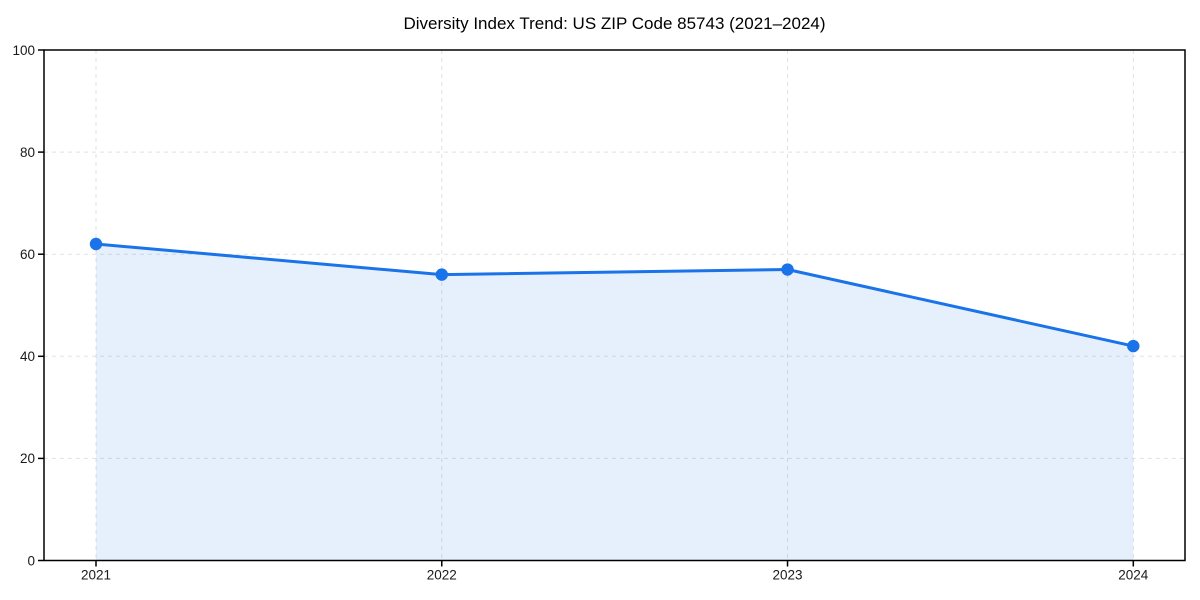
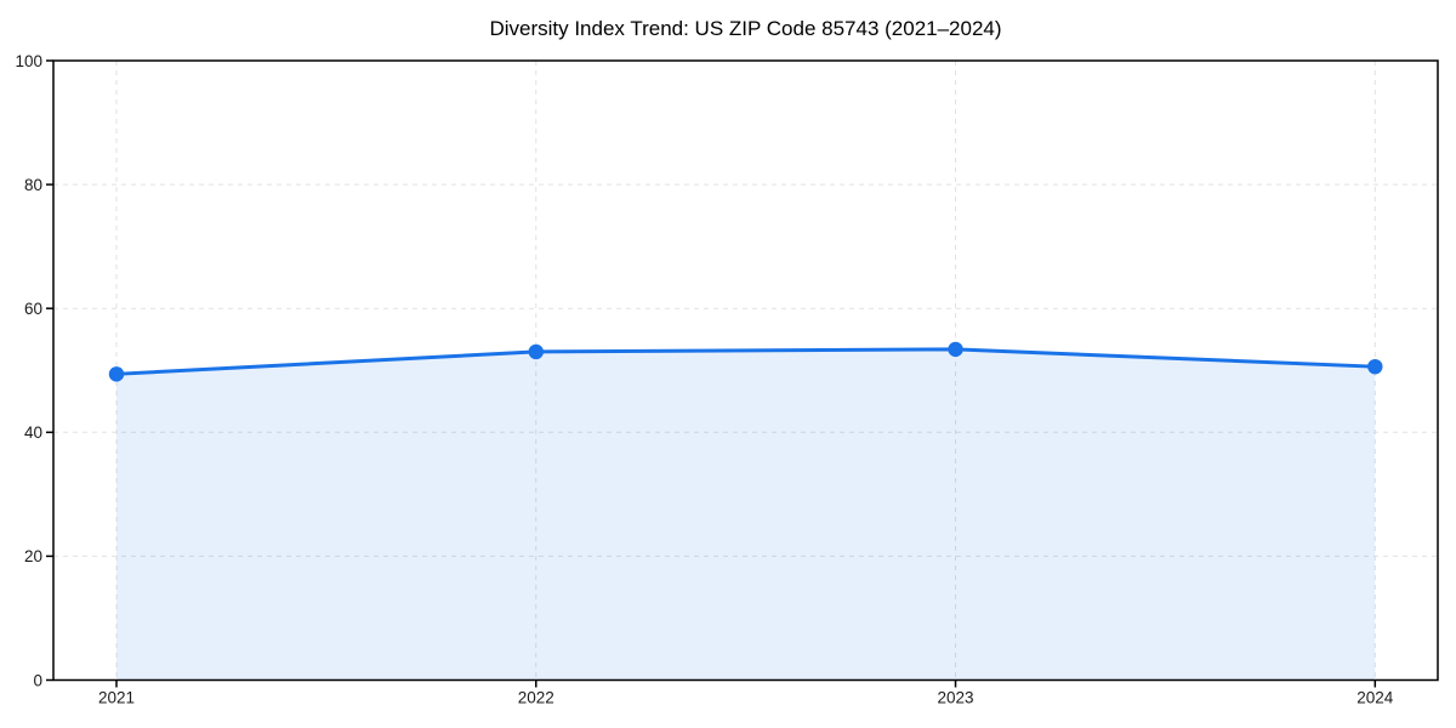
2021: 62 -> 49
2022: 56 -> 53
2023: 57 -> 53
2024: 42 -> 51
